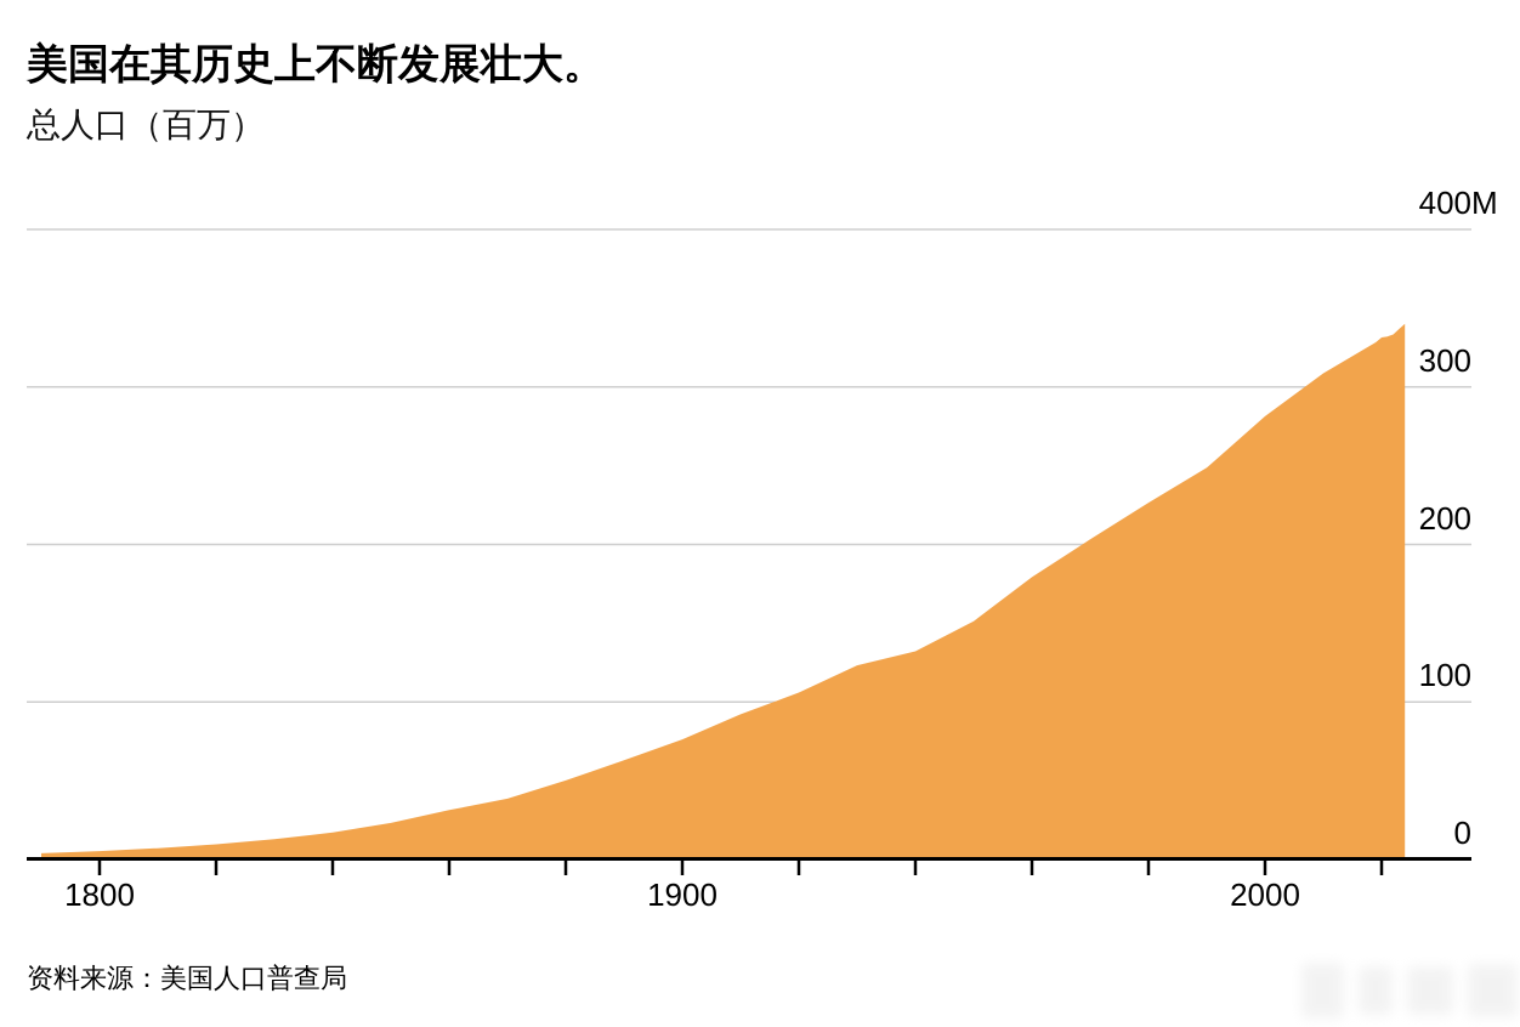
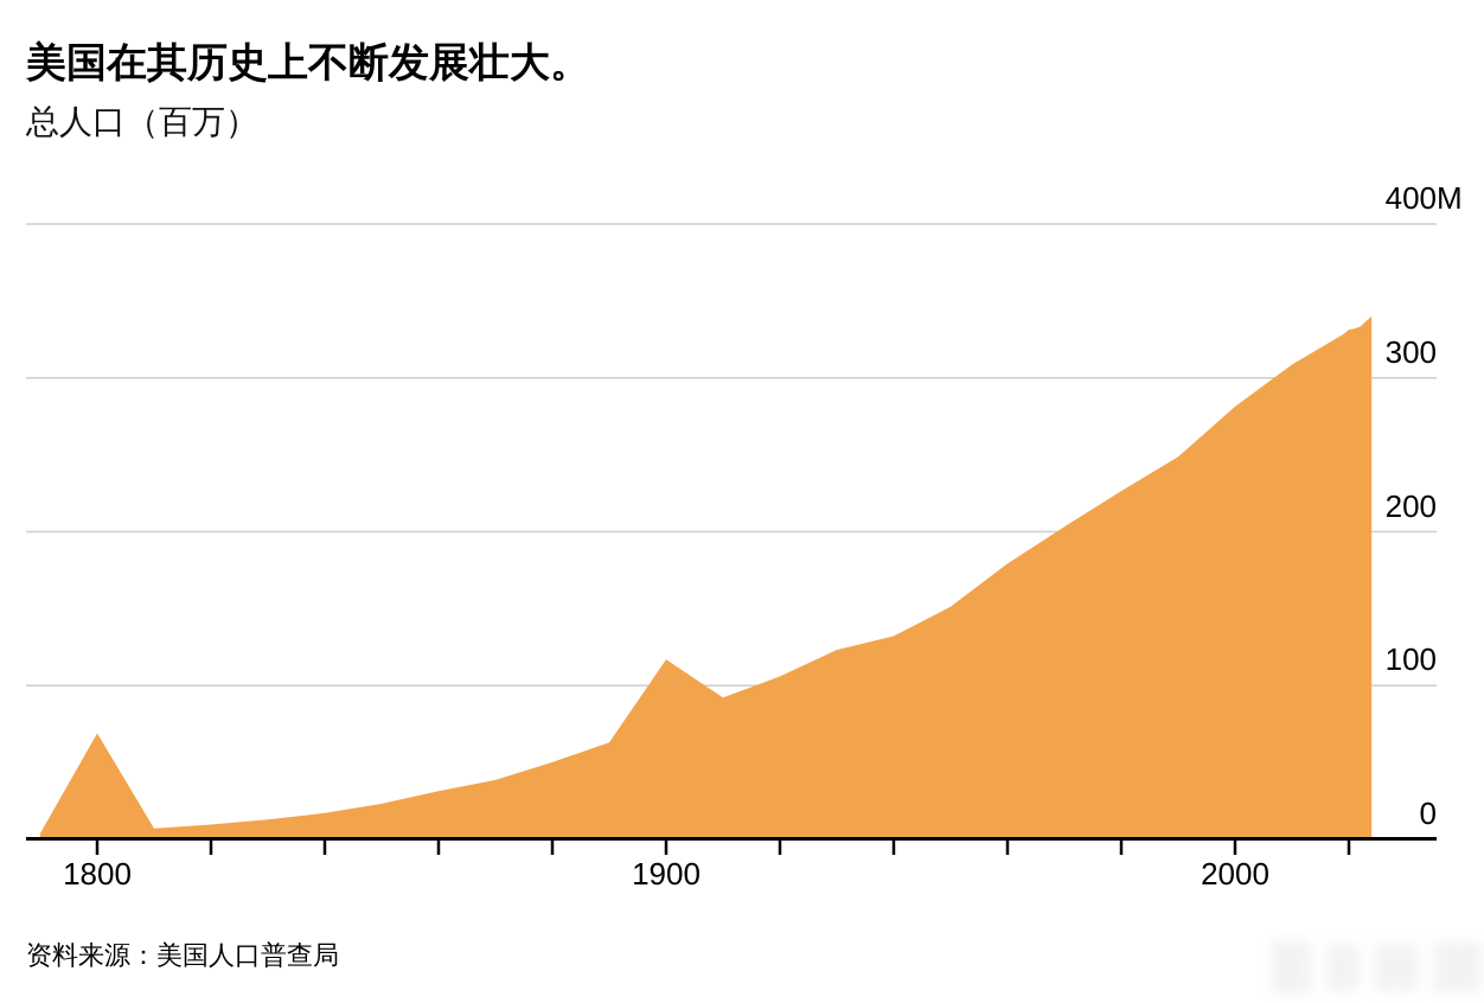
1800: 5 -> 69
1900: 76 -> 117
